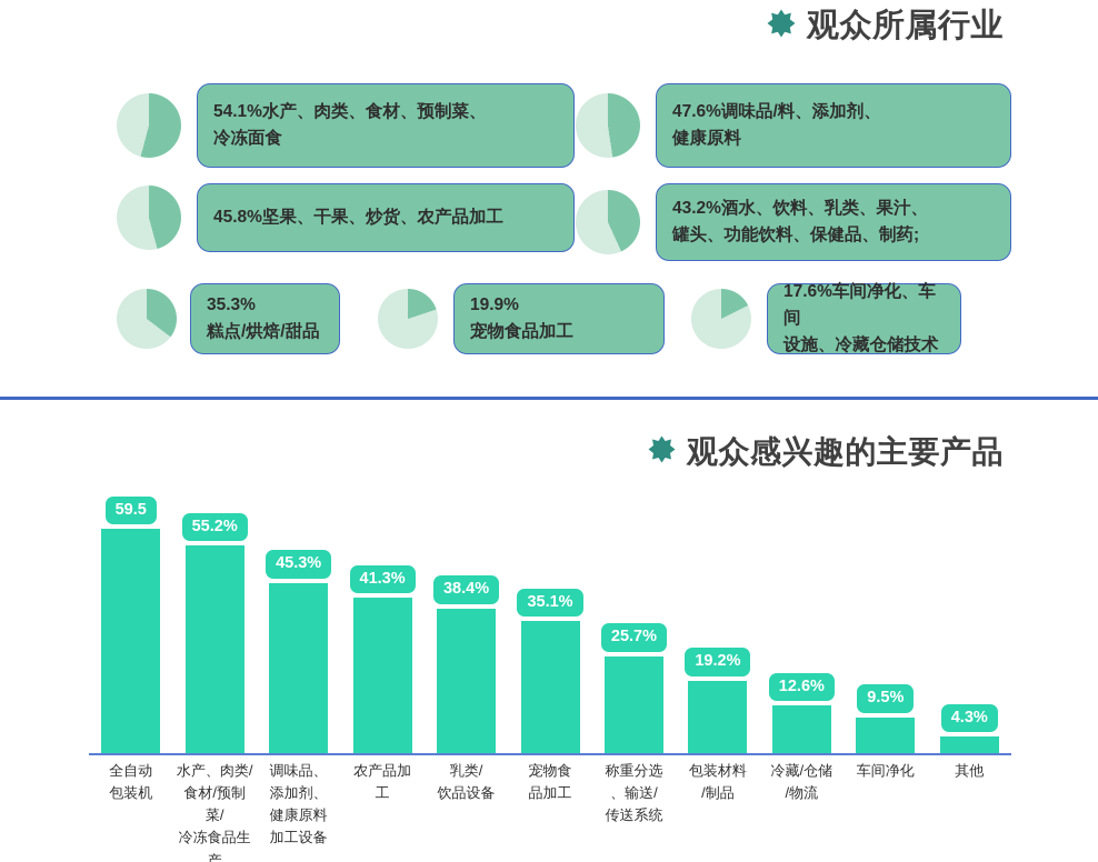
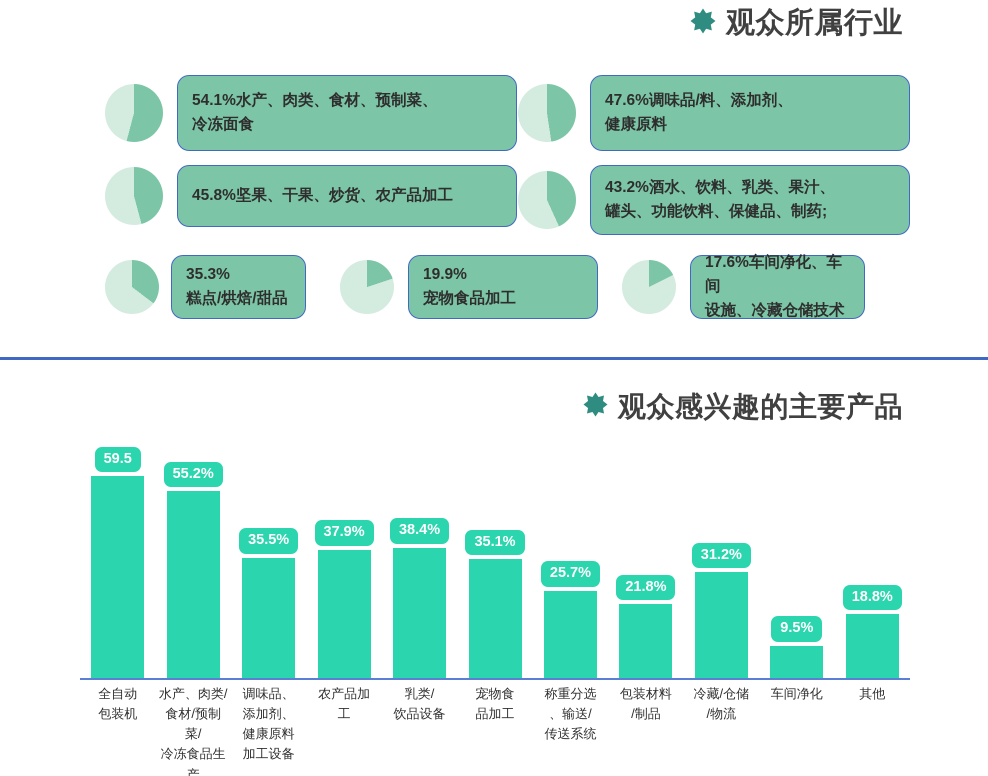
调味品、 添加剂、 健康原料 加工设备: 45.3% -> 35.5%
农产品加 工: 41.3% -> 37.9%
包装材料 /制品: 19.2% -> 21.8%
冷藏/仓储 /物流: 12.6% -> 31.2%
其他: 4.3% -> 18.8%
